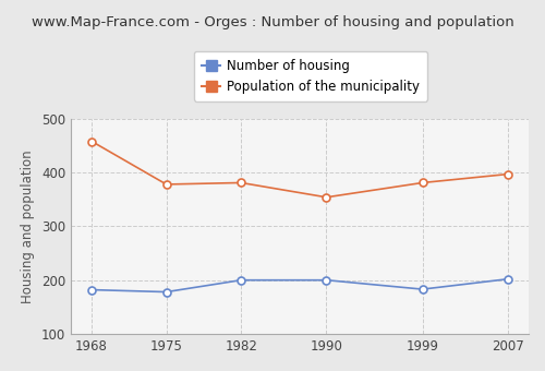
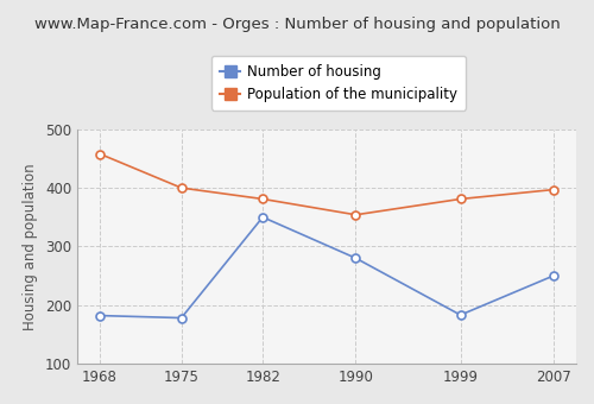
Population of the municipality/1975: 378 -> 400
Number of housing/1982: 200 -> 350
Number of housing/1990: 200 -> 280
Number of housing/2007: 202 -> 250
